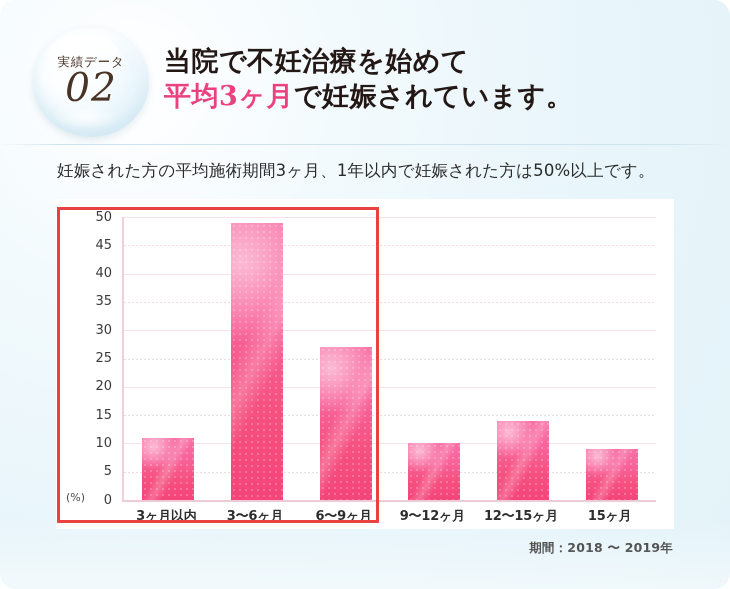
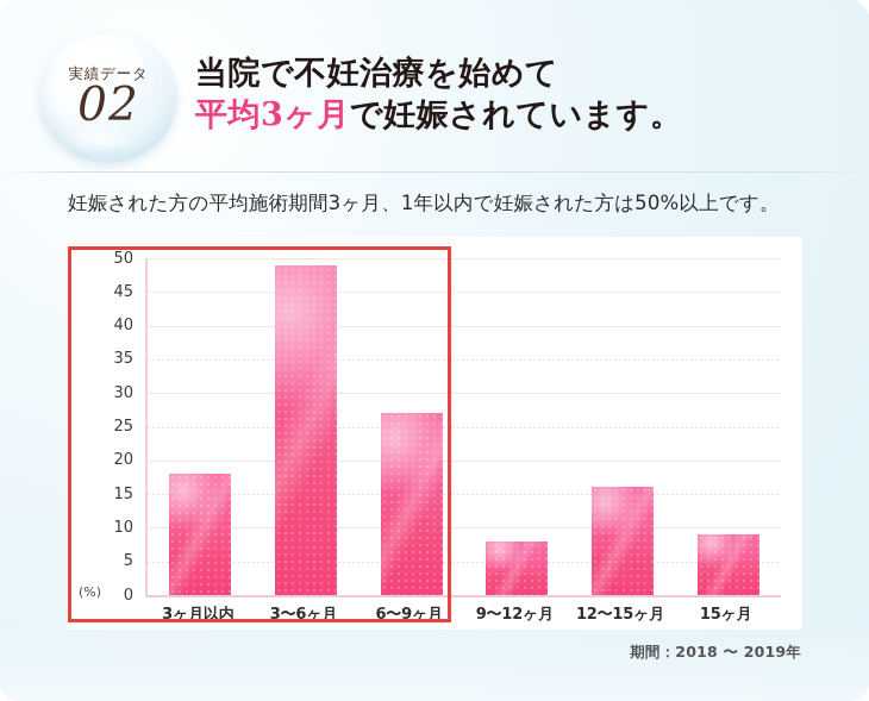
3ヶ月以内: 11 -> 18
9〜12ヶ月: 10 -> 8
12〜15ヶ月: 14 -> 16
